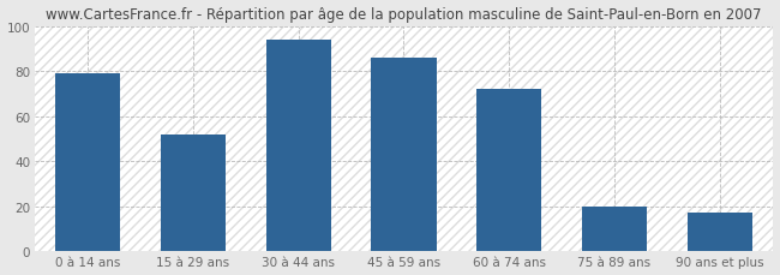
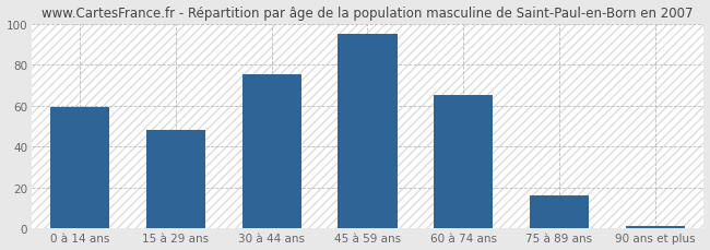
0 à 14 ans: 79 -> 59
15 à 29 ans: 52 -> 48
30 à 44 ans: 94 -> 75
45 à 59 ans: 86 -> 95
60 à 74 ans: 72 -> 65
75 à 89 ans: 20 -> 16
90 ans et plus: 17 -> 1
